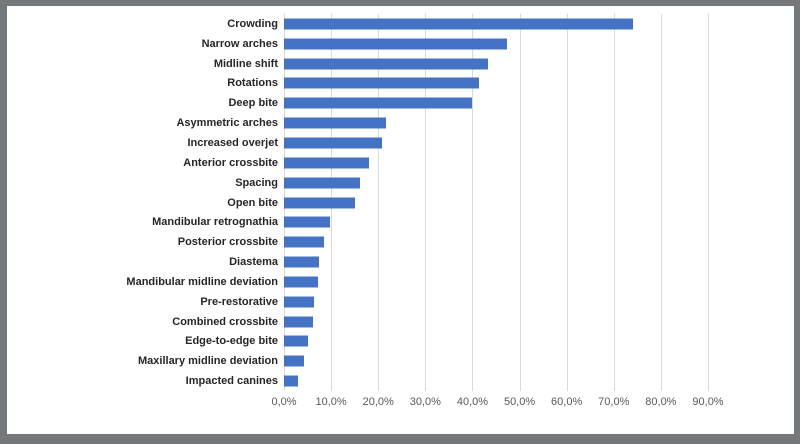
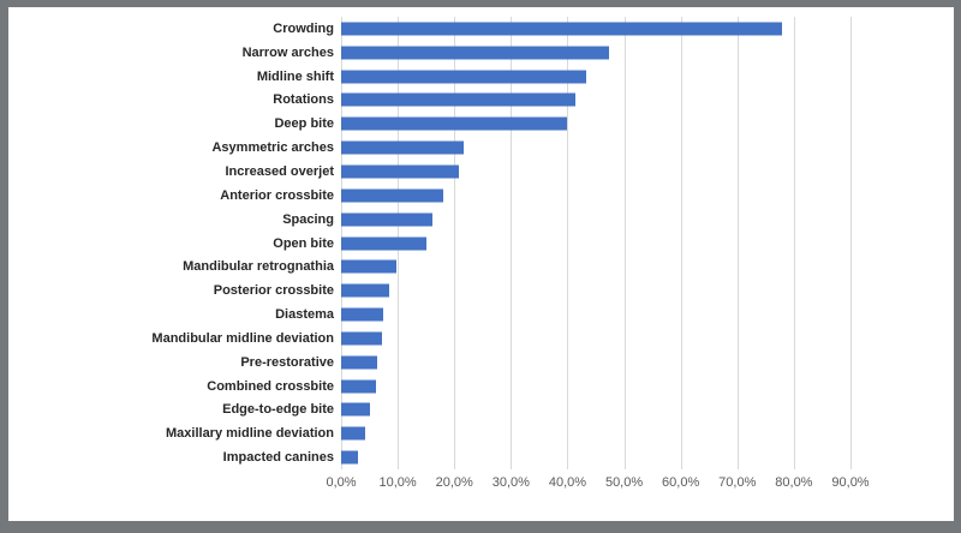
Crowding: 74% -> 78%
